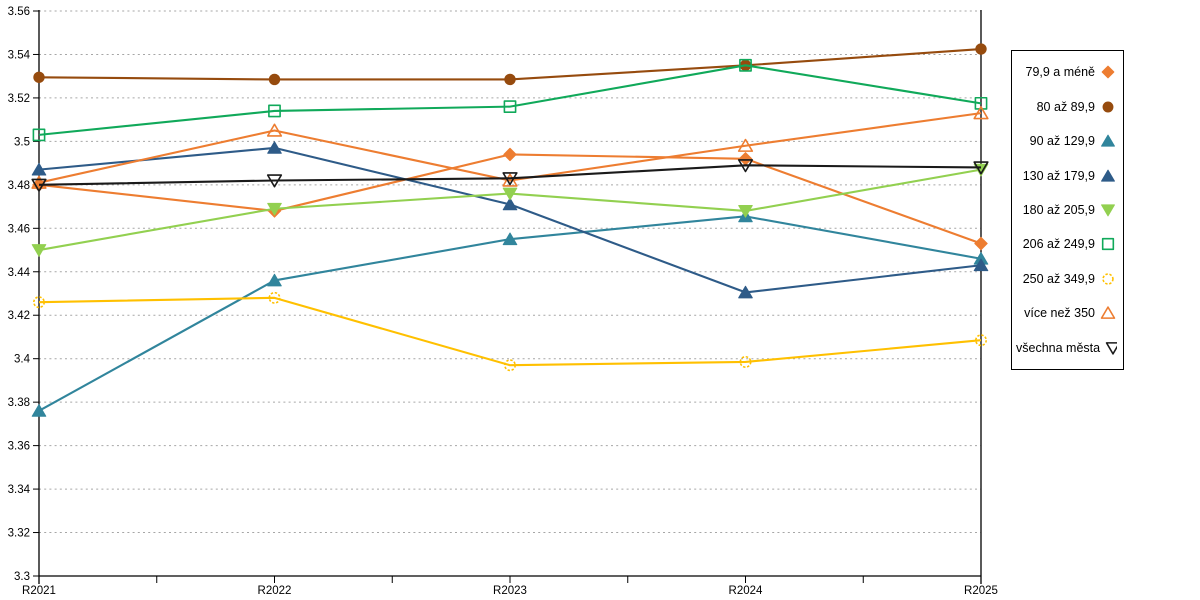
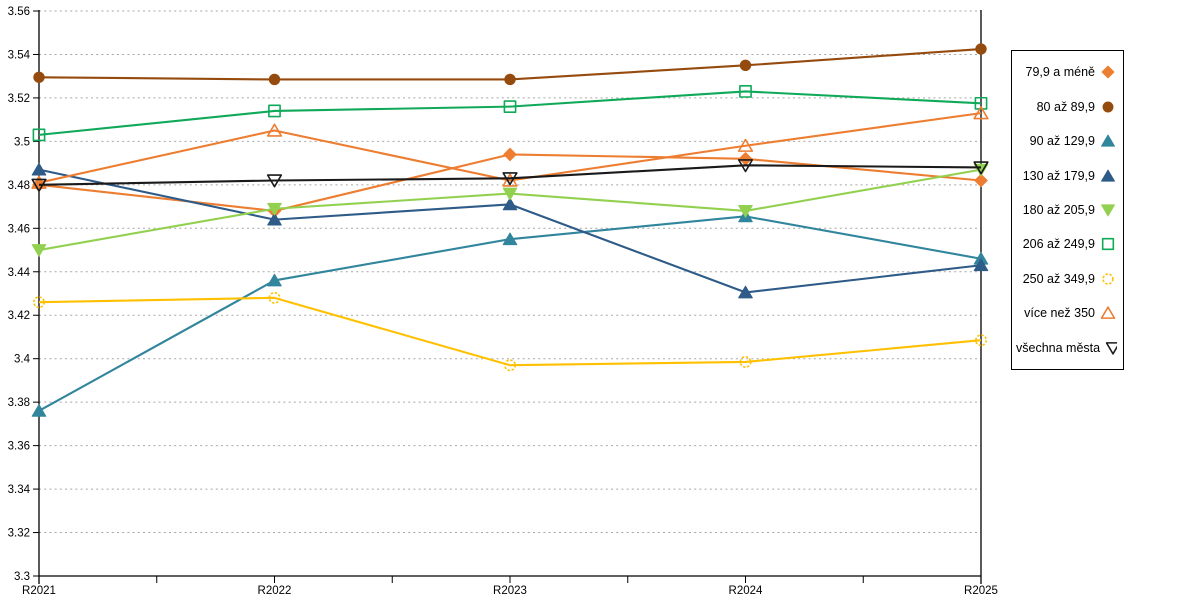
130 až 179,9/R2022: 3.497 -> 3.464
206 až 249,9/R2024: 3.535 -> 3.523
79,9 a méně/R2025: 3.453 -> 3.482
